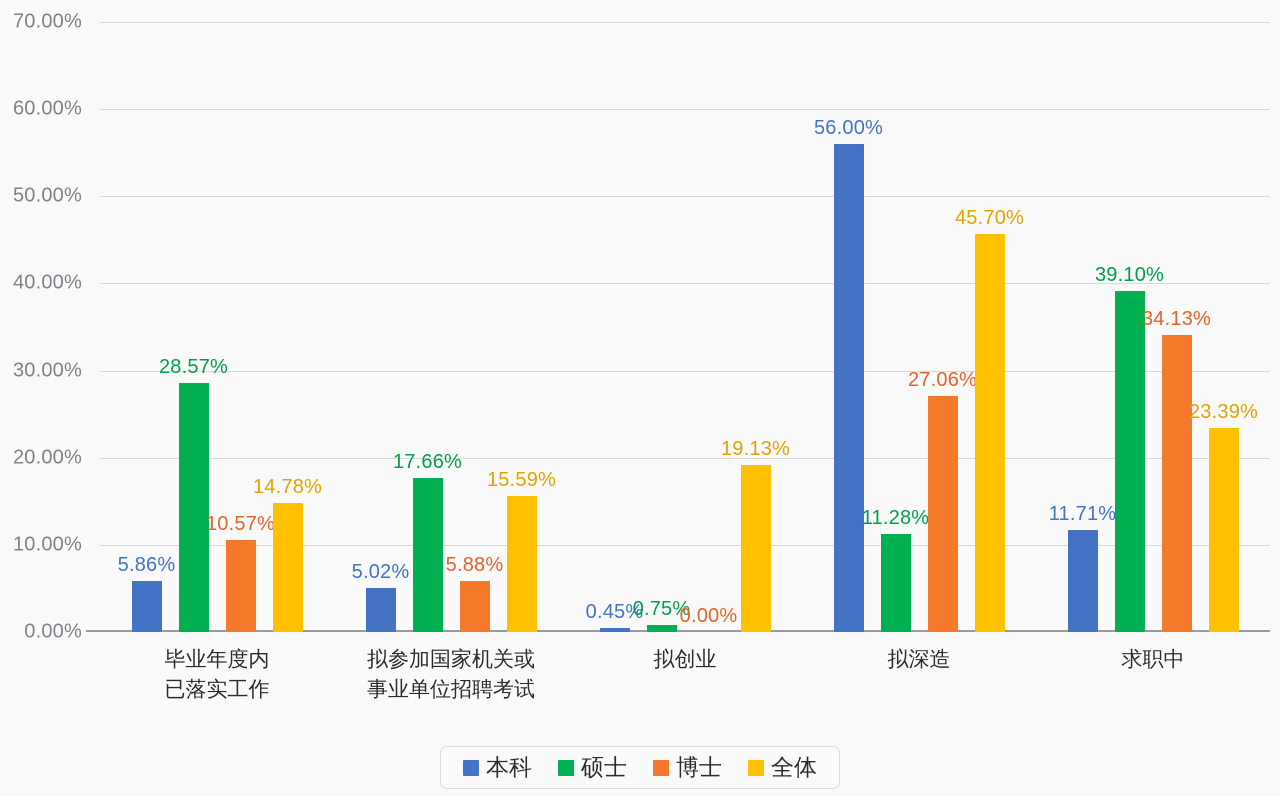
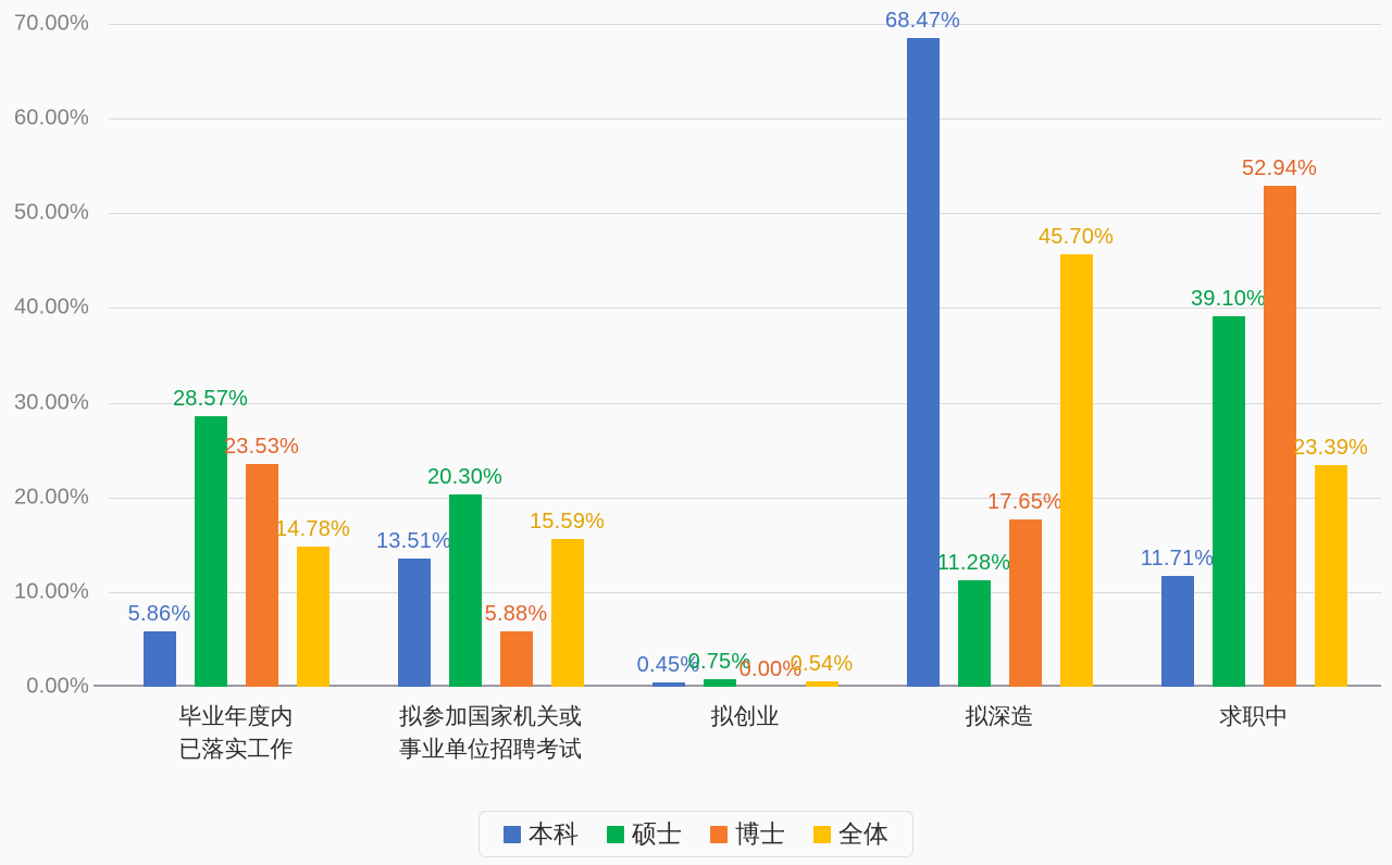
博士/毕业年度内 已落实工作: 10.57% -> 23.53%
本科/拟参加国家机关或 事业单位招聘考试: 5.02% -> 13.51%
硕士/拟参加国家机关或 事业单位招聘考试: 17.66% -> 20.30%
全体/拟创业: 19.13% -> 0.54%
本科/拟深造: 56.00% -> 68.47%
博士/拟深造: 27.06% -> 17.65%
博士/求职中: 34.13% -> 52.94%
